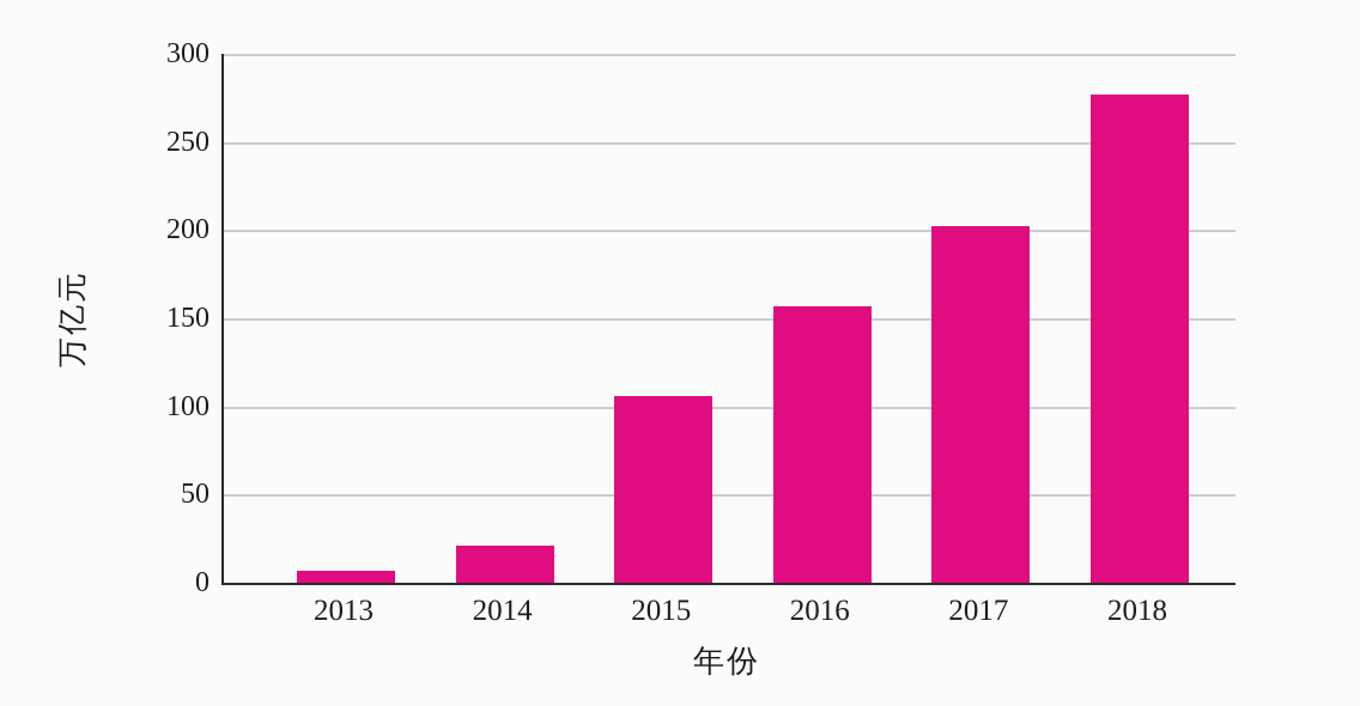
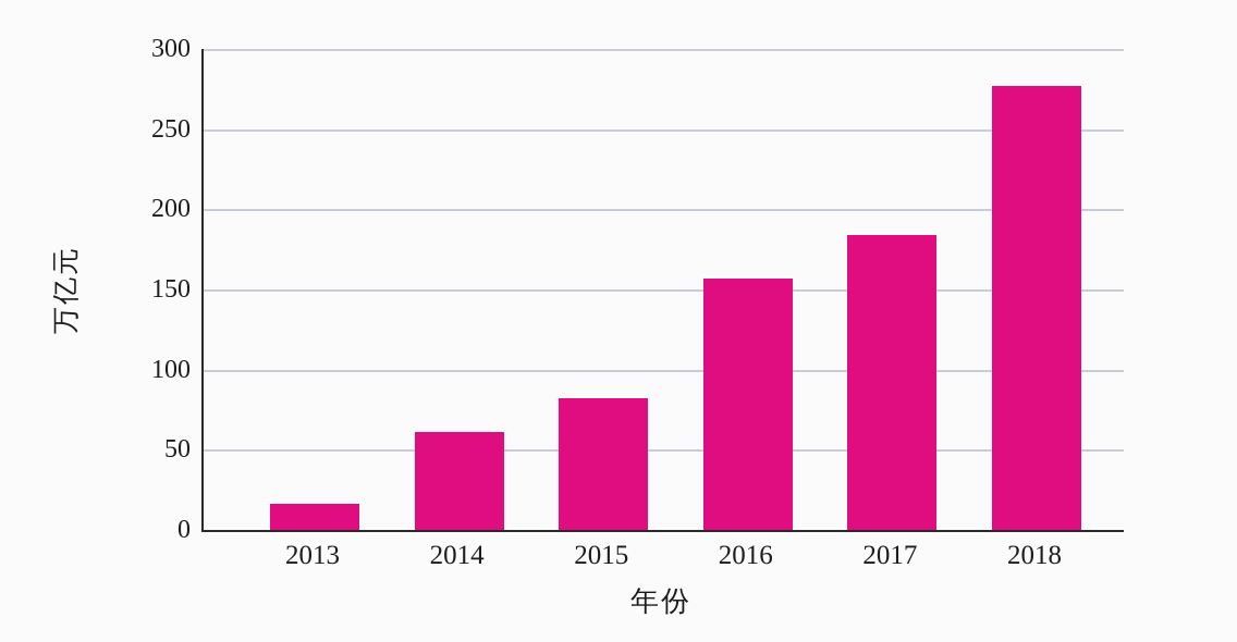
2013: 7 -> 16
2014: 21 -> 61
2015: 106 -> 82
2017: 202 -> 184
